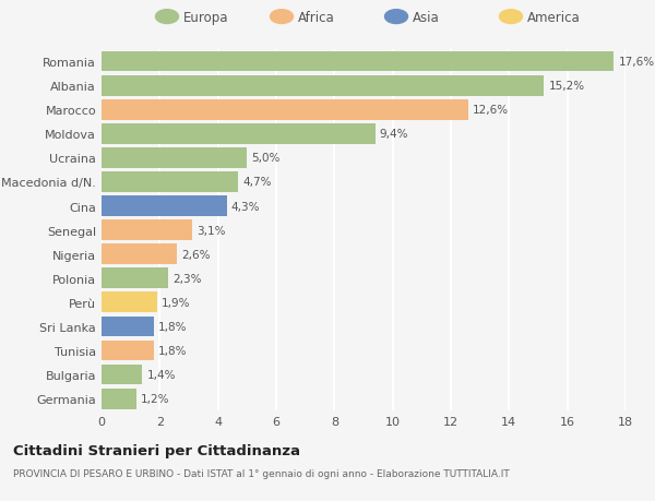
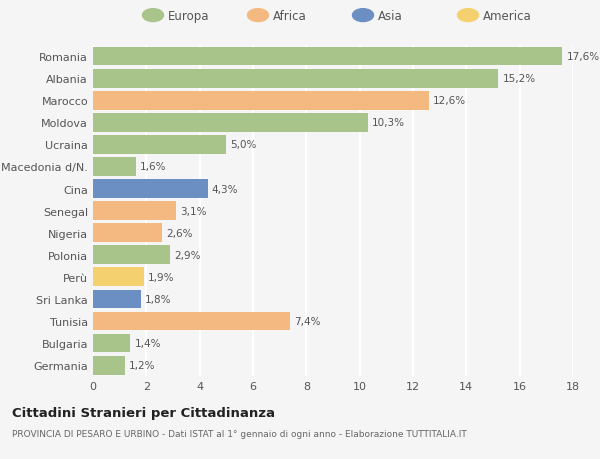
Moldova: 9,4% -> 10,3%
Macedonia d/N.: 4,7% -> 1,6%
Polonia: 2,3% -> 2,9%
Tunisia: 1,8% -> 7,4%
